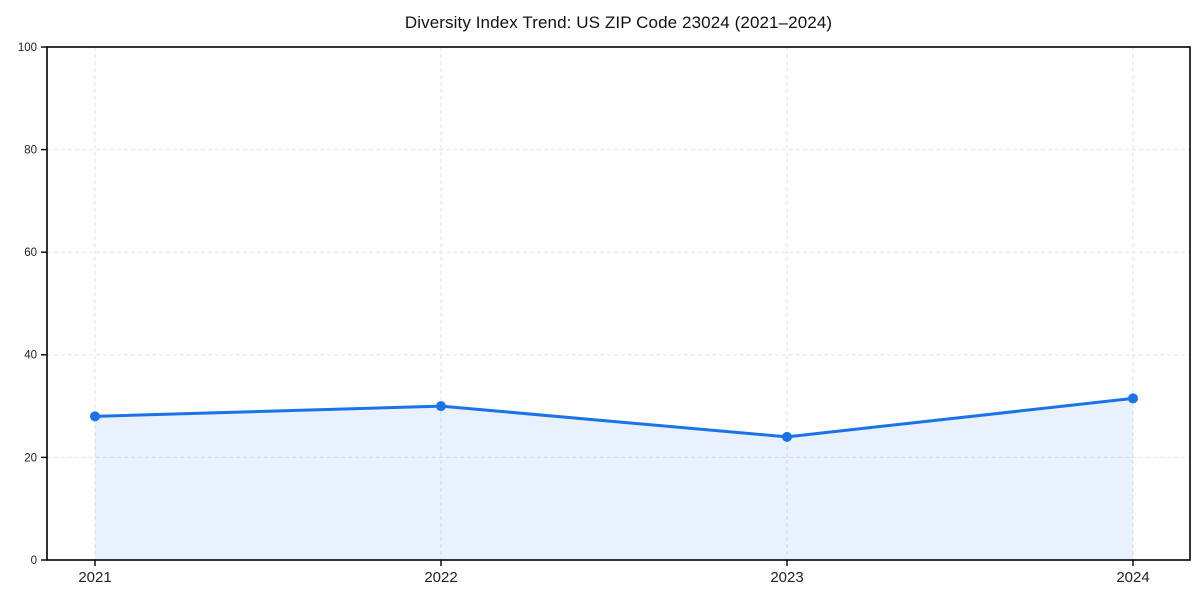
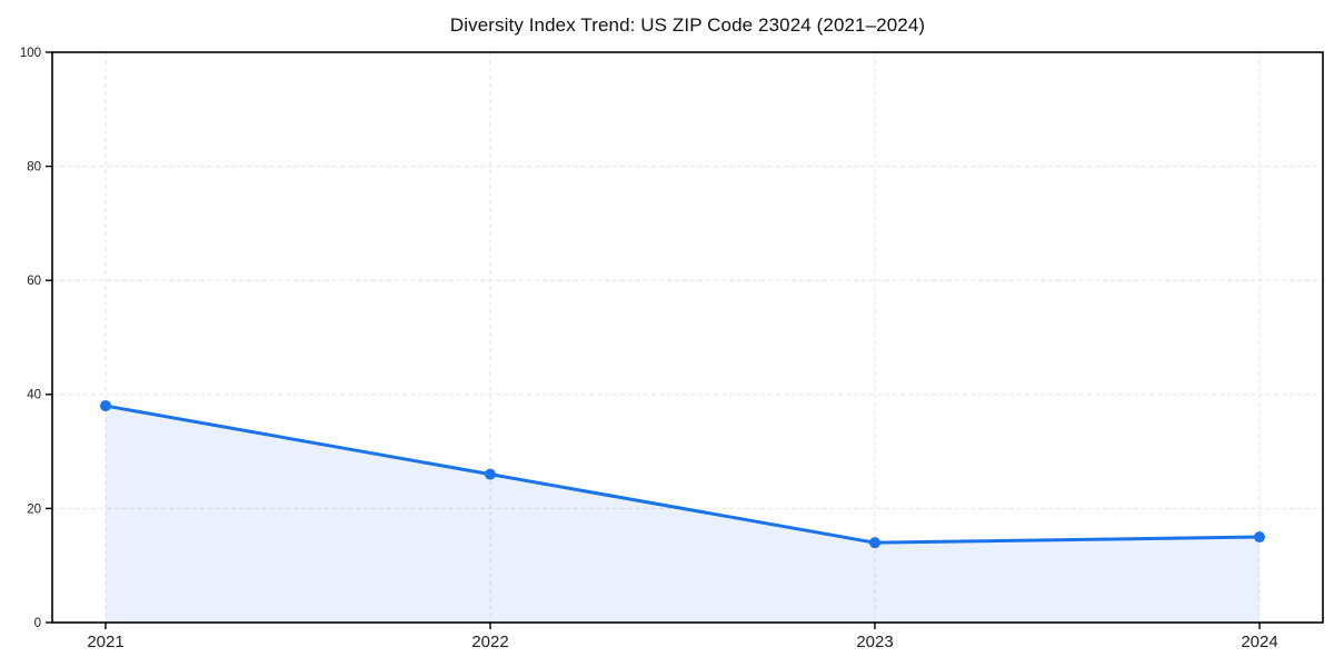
2021: 28 -> 38
2022: 30 -> 26
2023: 24 -> 14
2024: 32 -> 15
